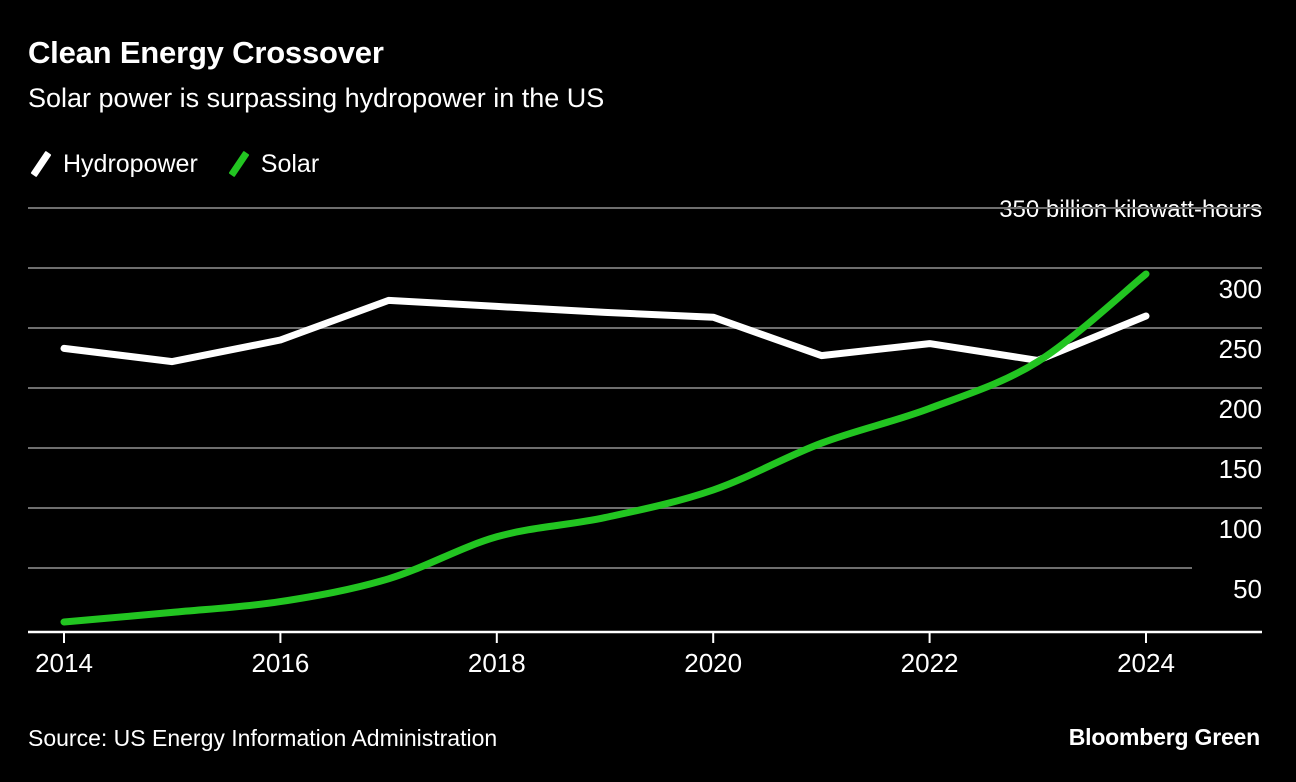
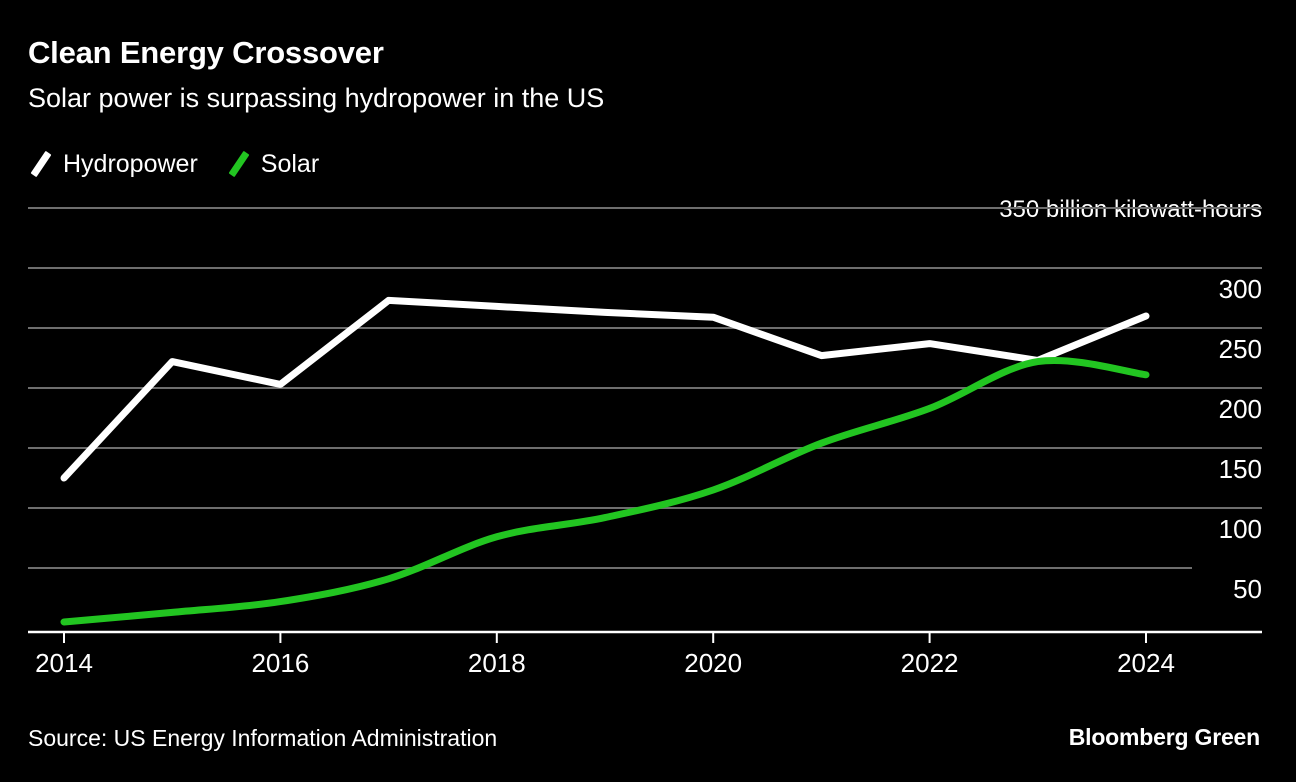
Hydropower/2014: 233 -> 125
Hydropower/2016: 240 -> 203
Solar/2024: 295 -> 211
